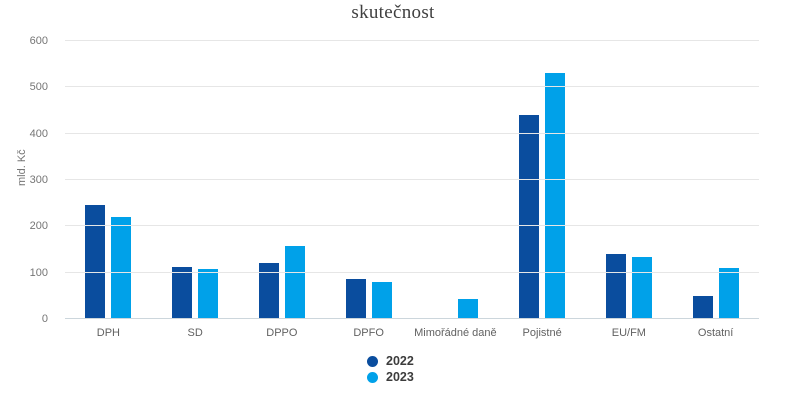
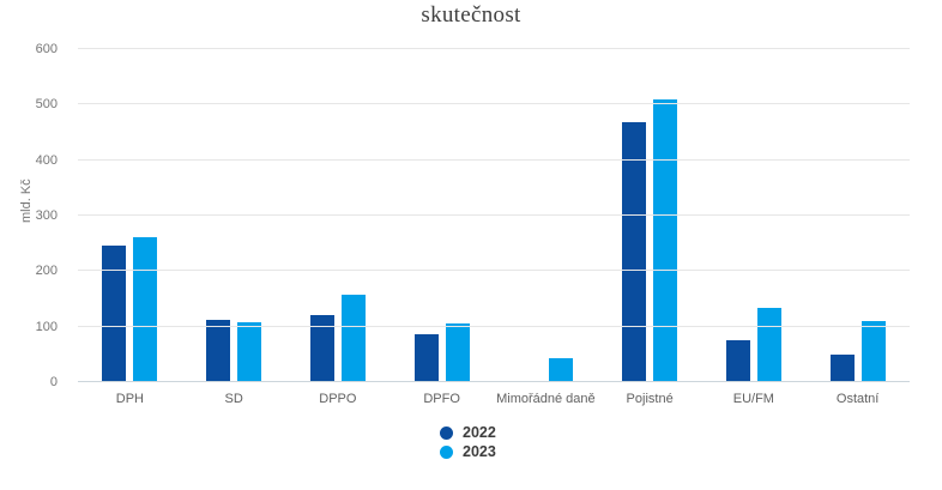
2023/DPH: 220 -> 260
2023/DPFO: 80 -> 110
2022/Pojistné: 440 -> 470
2023/Pojistné: 530 -> 510
2022/EU/FM: 140 -> 80
